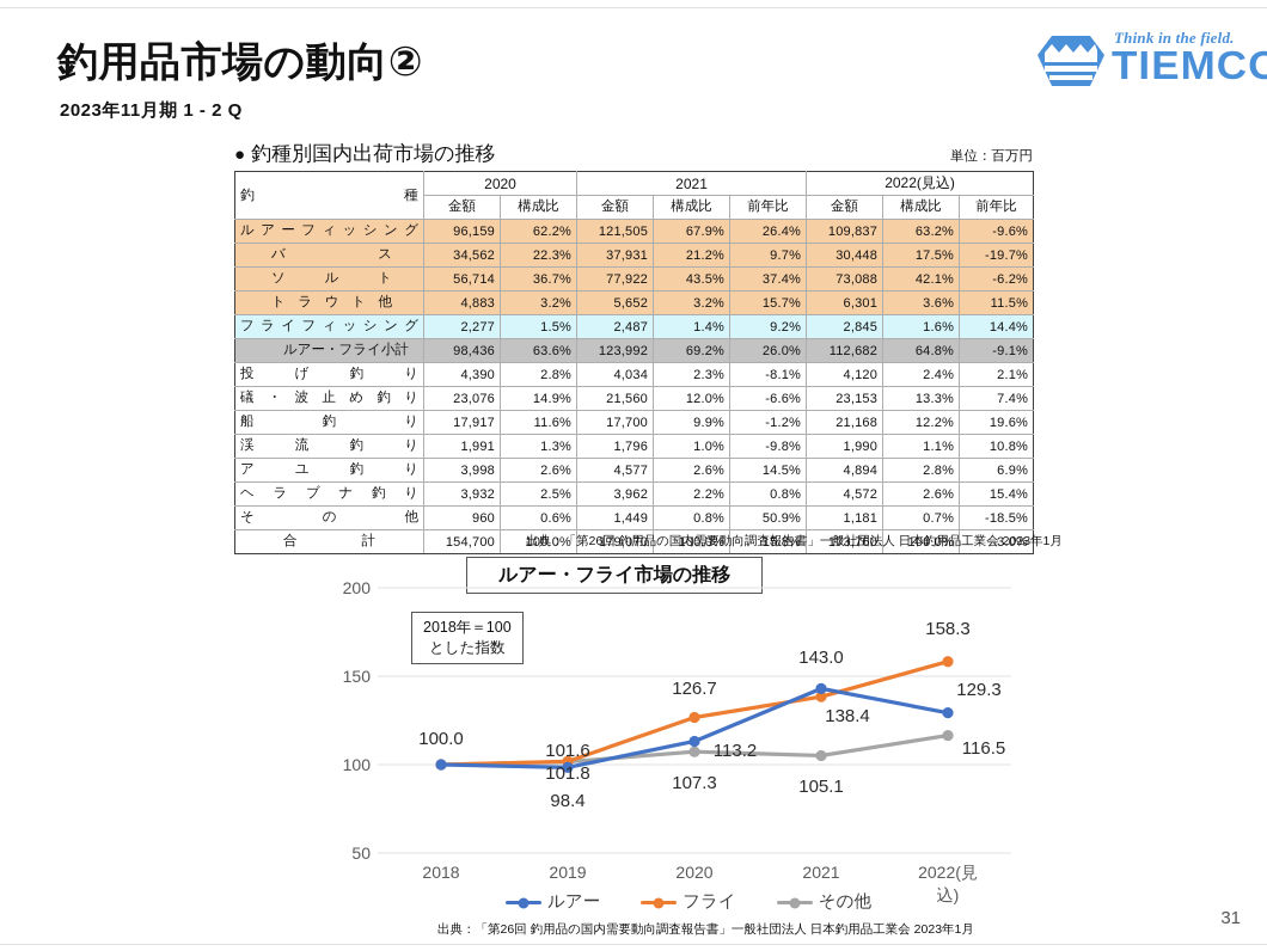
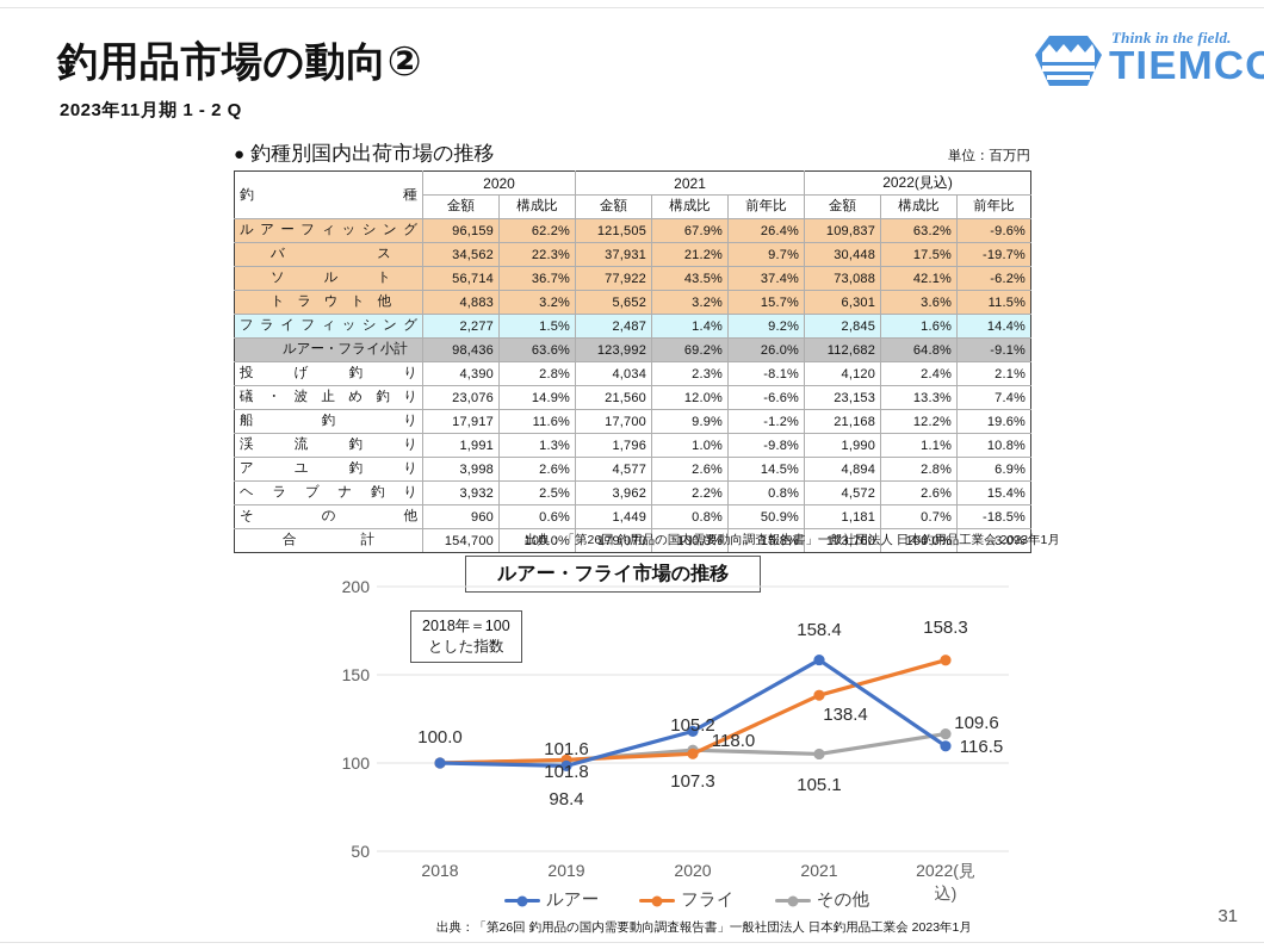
ルアー/2020: 113.2 -> 118.0
フライ/2020: 126.7 -> 105.2
ルアー/2021: 143.0 -> 158.4
ルアー/2022(見込): 129.3 -> 109.6
